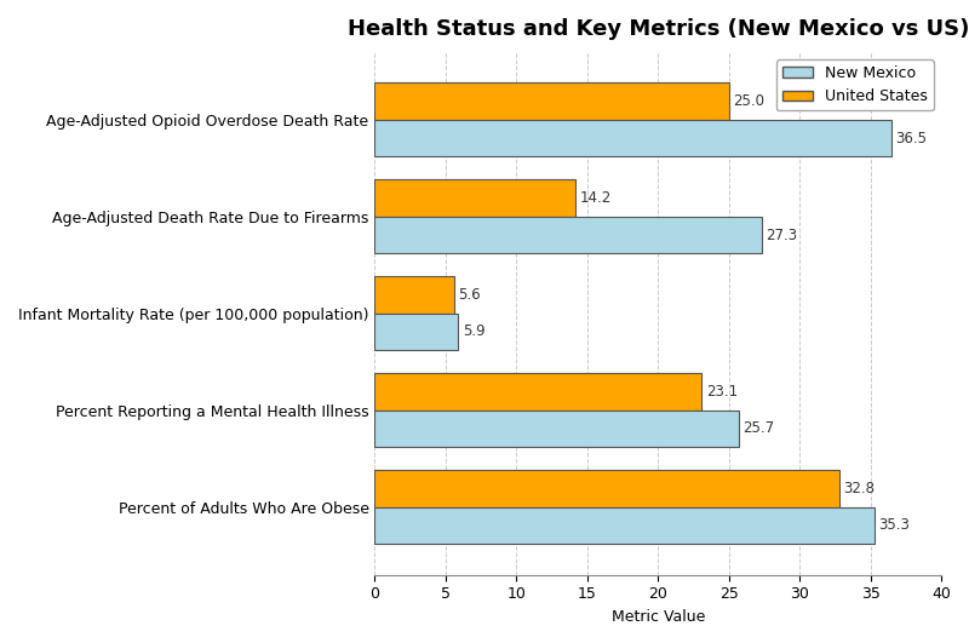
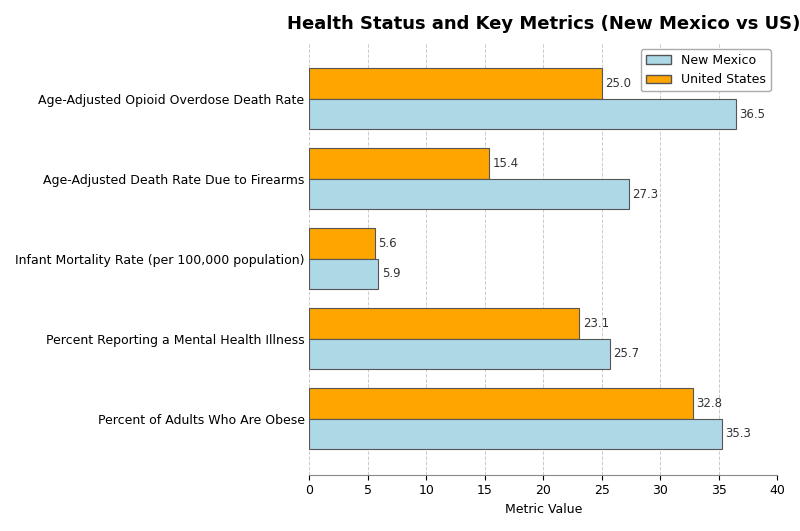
United States/Age-Adjusted Death Rate Due to Firearms: 14.2 -> 15.4
